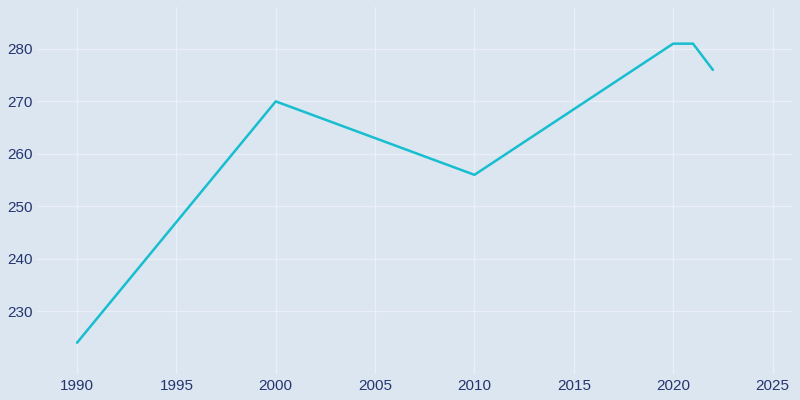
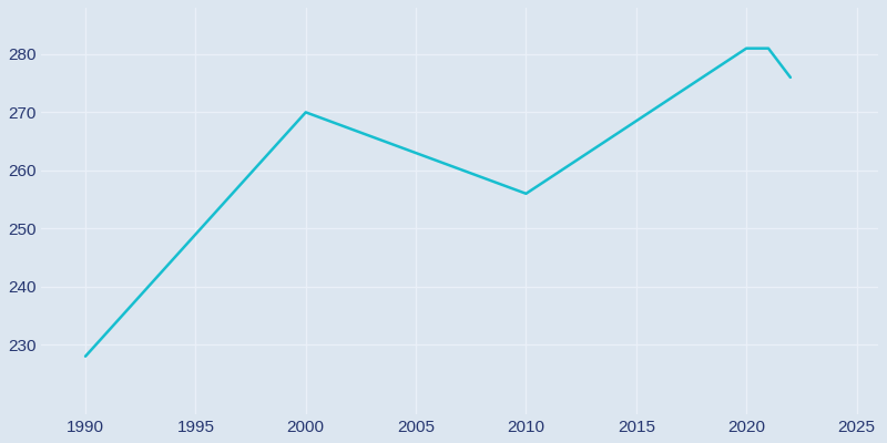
1990: 224 -> 228
